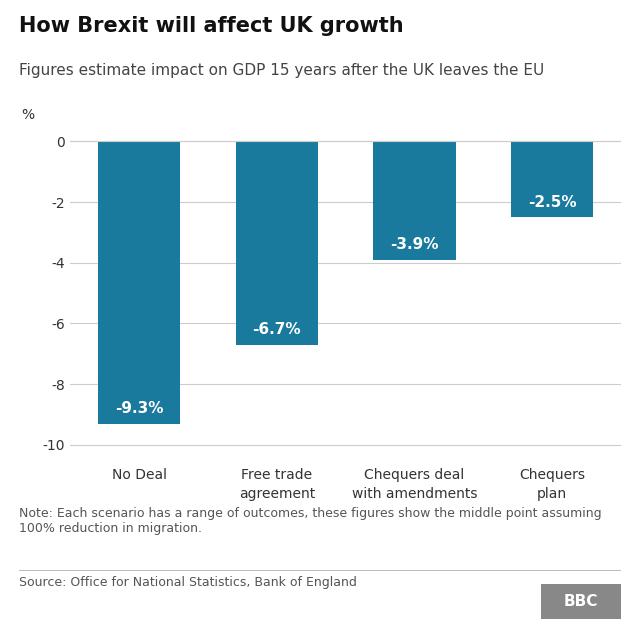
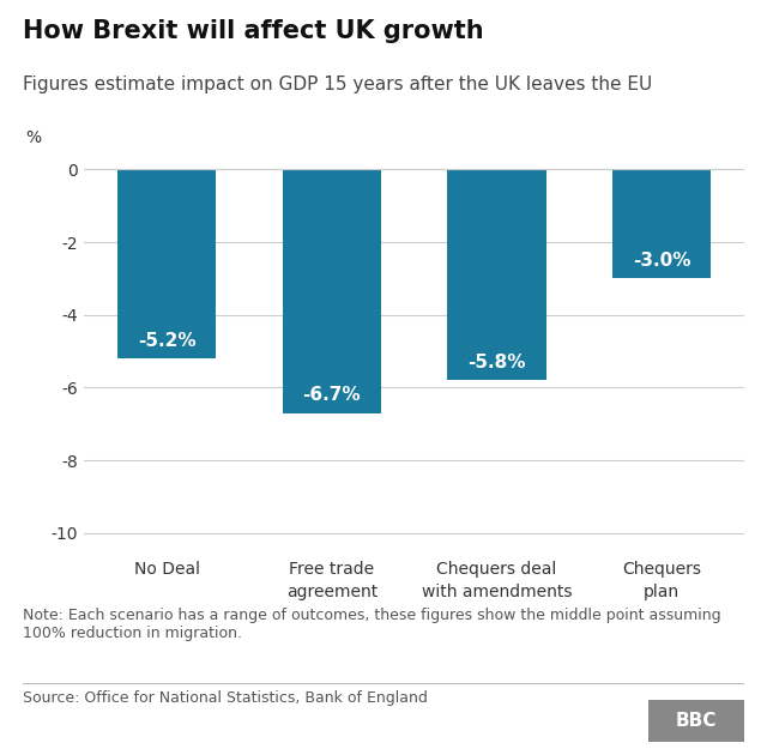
No Deal: -9.3% -> -5.2%
Chequers deal with amendments: -3.9% -> -5.8%
Chequers plan: -2.5% -> -3.0%
